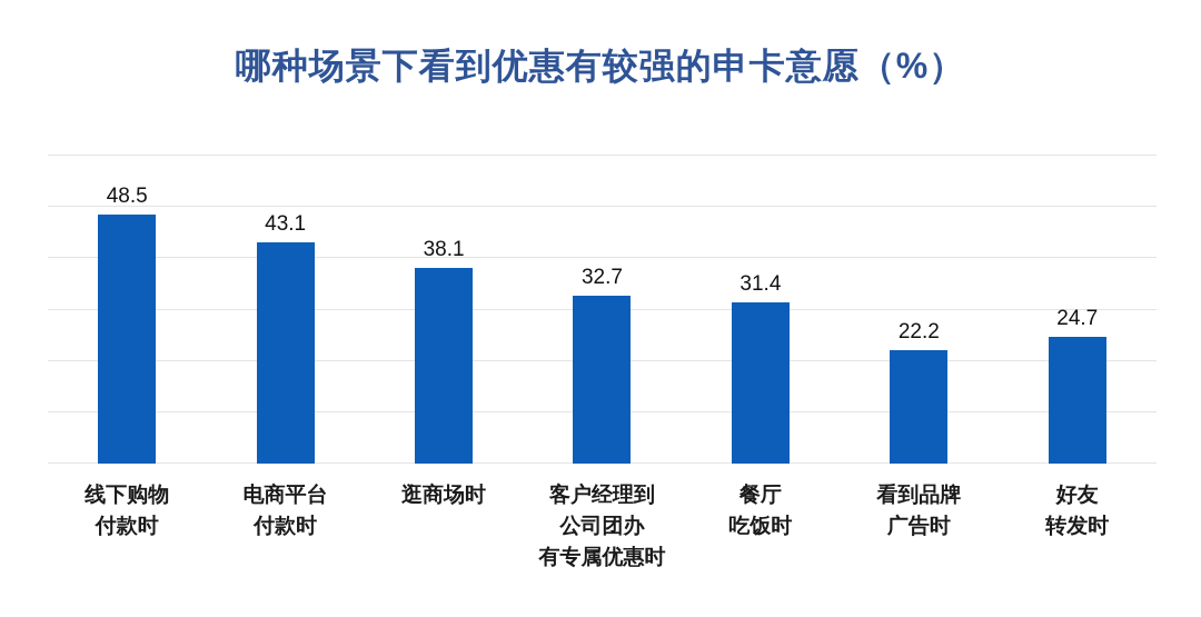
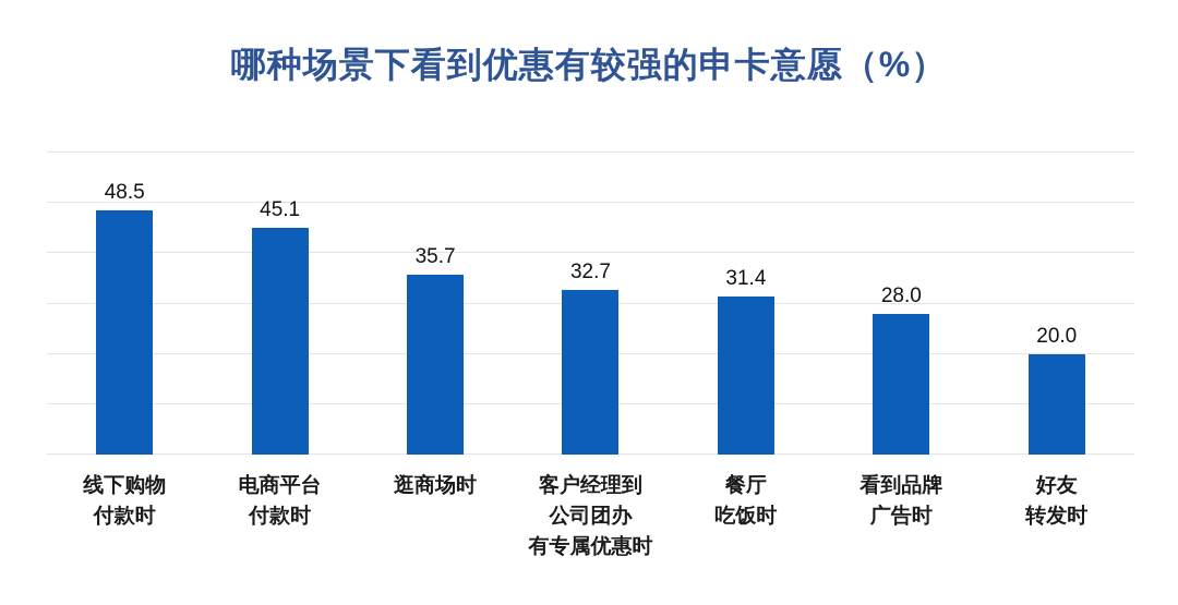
电商平台 付款时: 43.1 -> 45.1
逛商场时: 38.1 -> 35.7
看到品牌 广告时: 22.2 -> 28.0
好友 转发时: 24.7 -> 20.0
